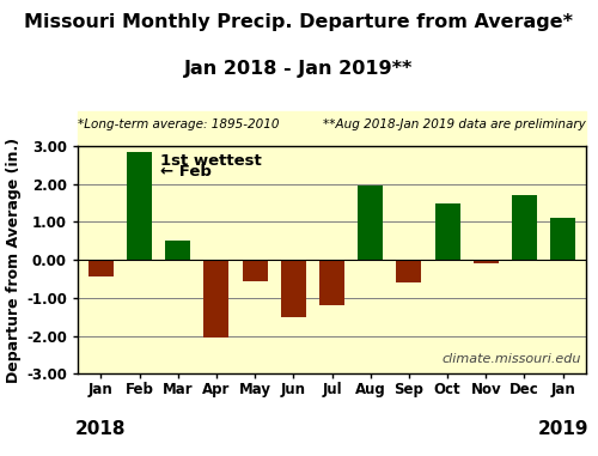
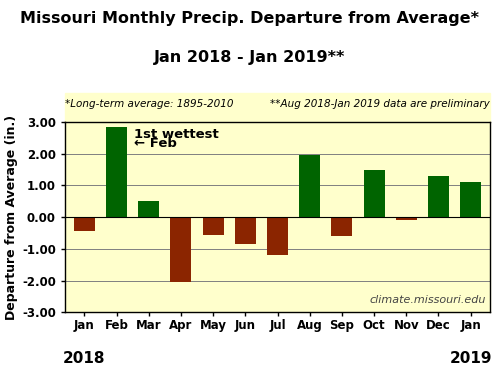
Jun: -1.50 -> -0.85
Dec: 1.70 -> 1.30
